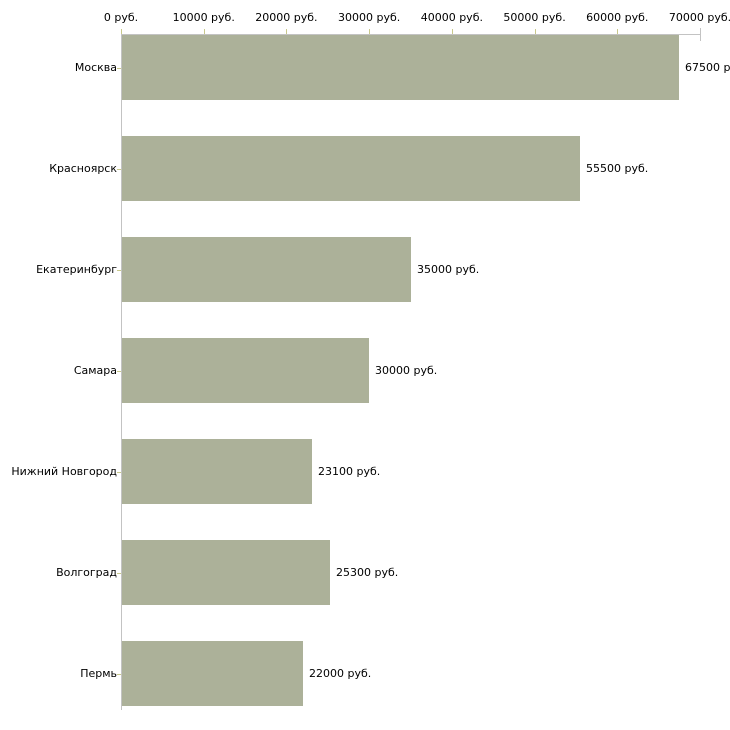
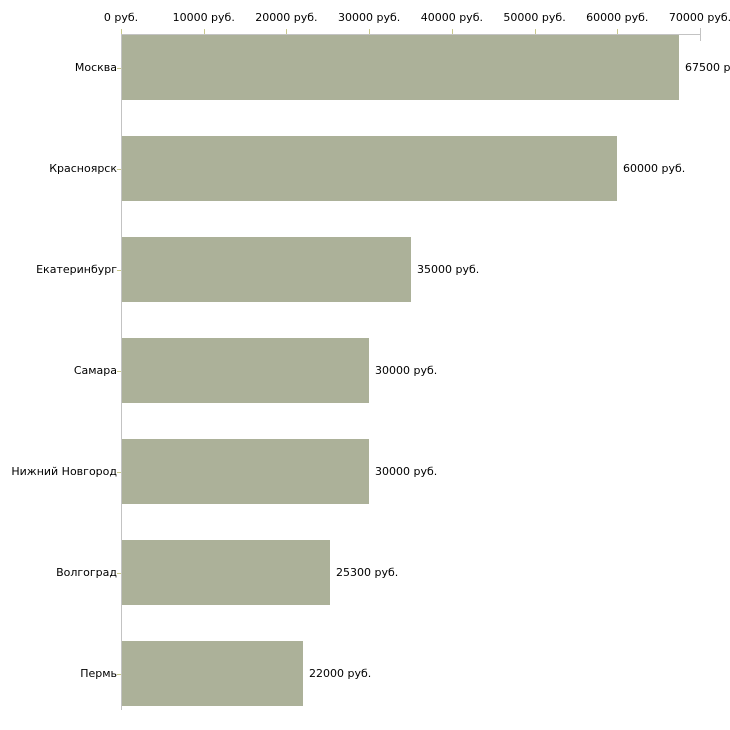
Красноярск: 55500 -> 60000
Нижний Новгород: 23100 -> 30000
